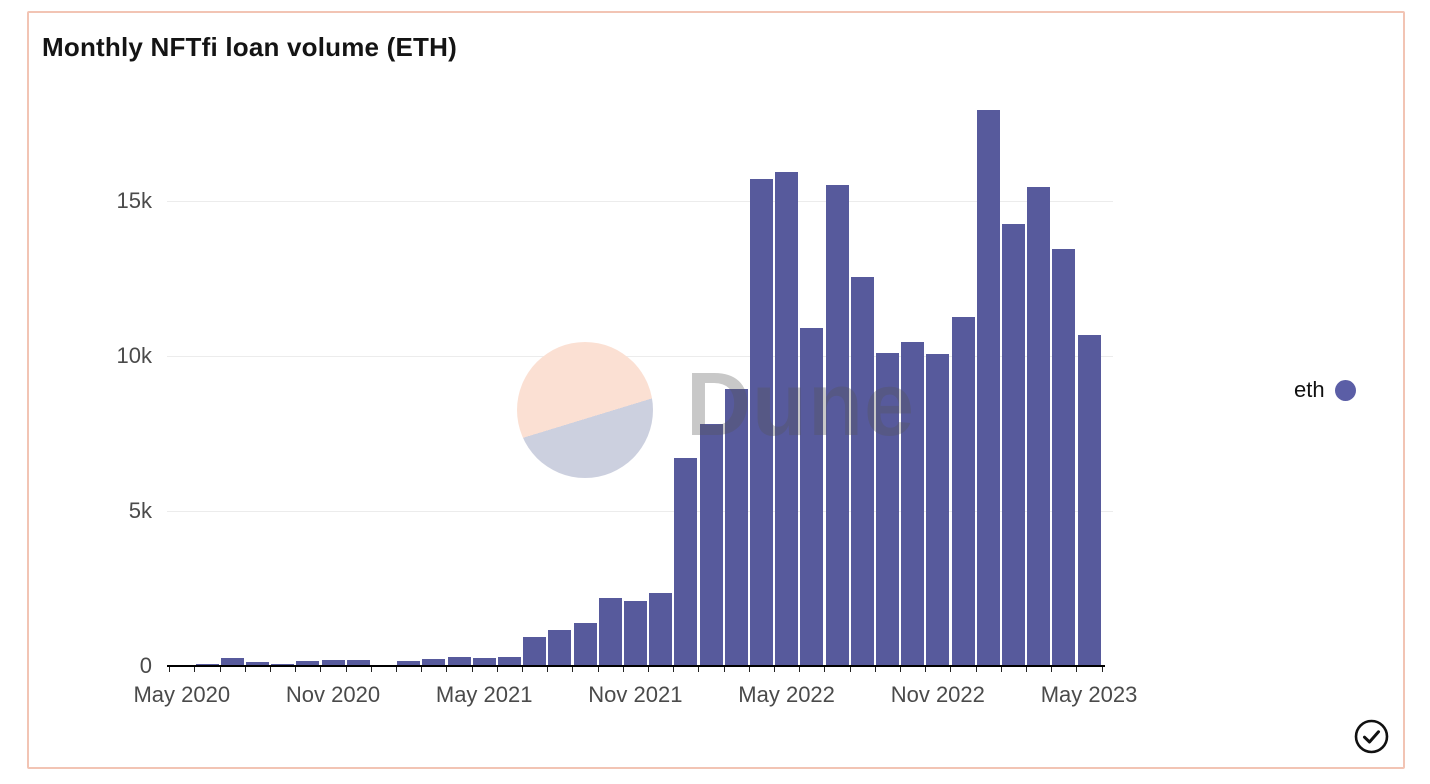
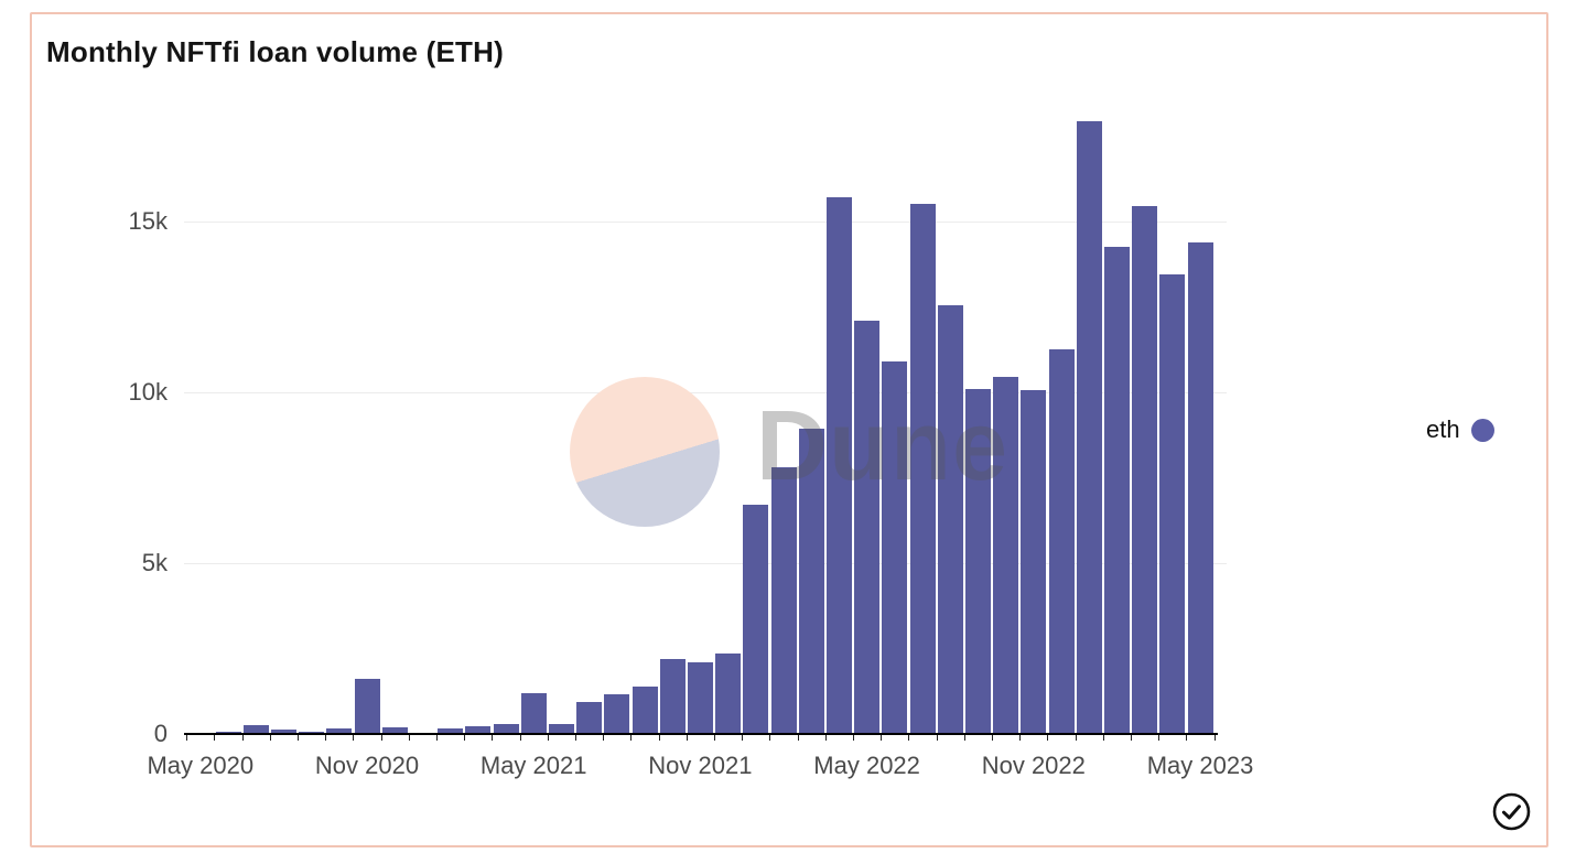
Nov 2020: 0.2k -> 1.6k
May 2021: 0.3k -> 1.2k
May 2022: 16.0k -> 12.1k
May 2023: 10.7k -> 14.4k
